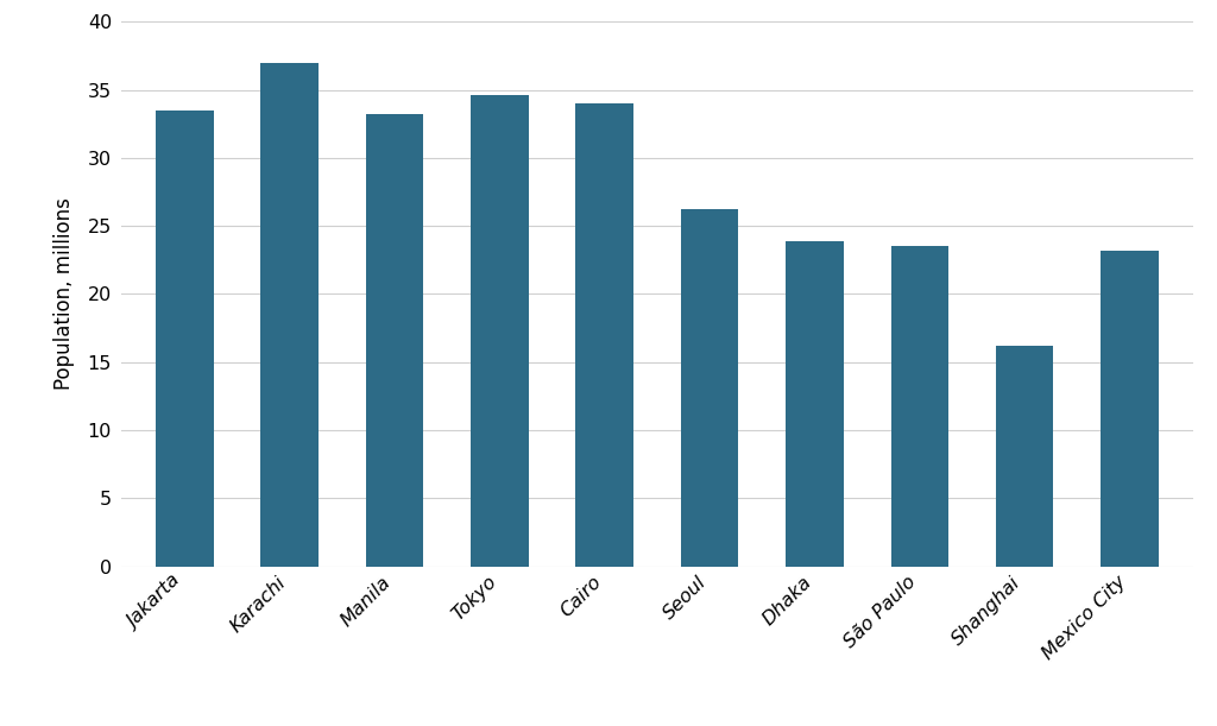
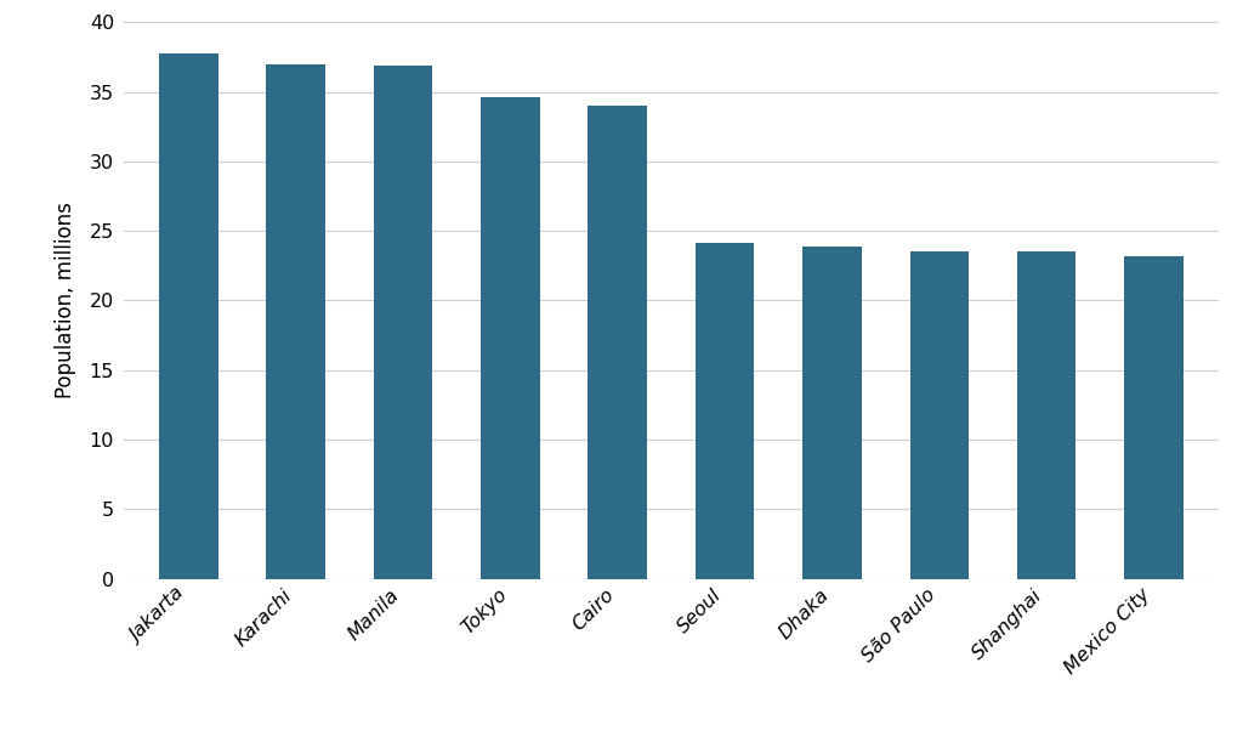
Jakarta: 33.5 -> 37.8
Manila: 33.2 -> 36.9
Seoul: 26.2 -> 24.1
Shanghai: 16.2 -> 23.5
